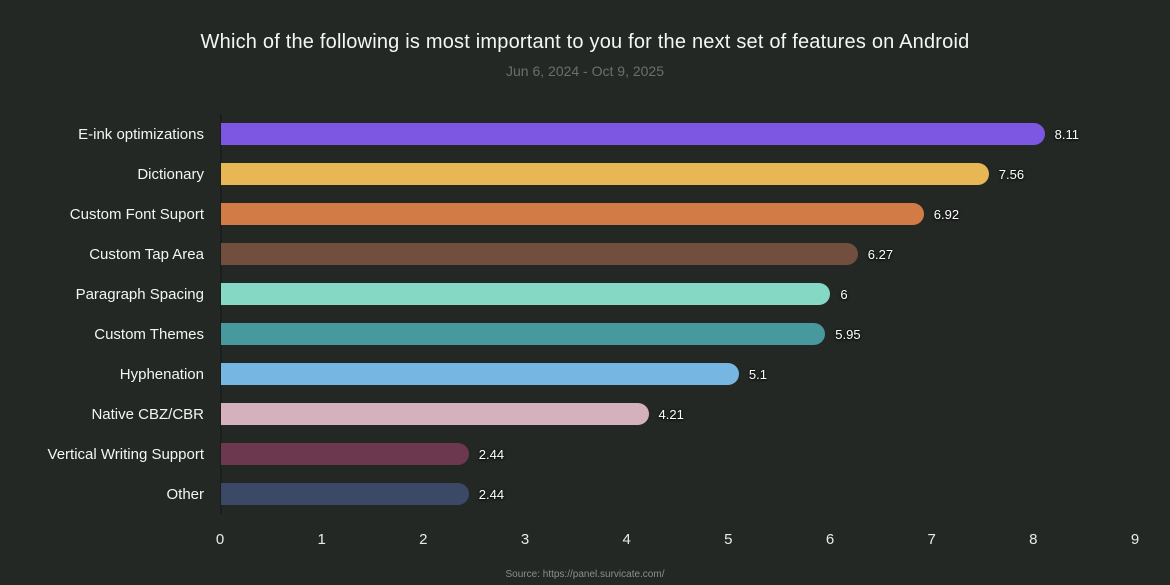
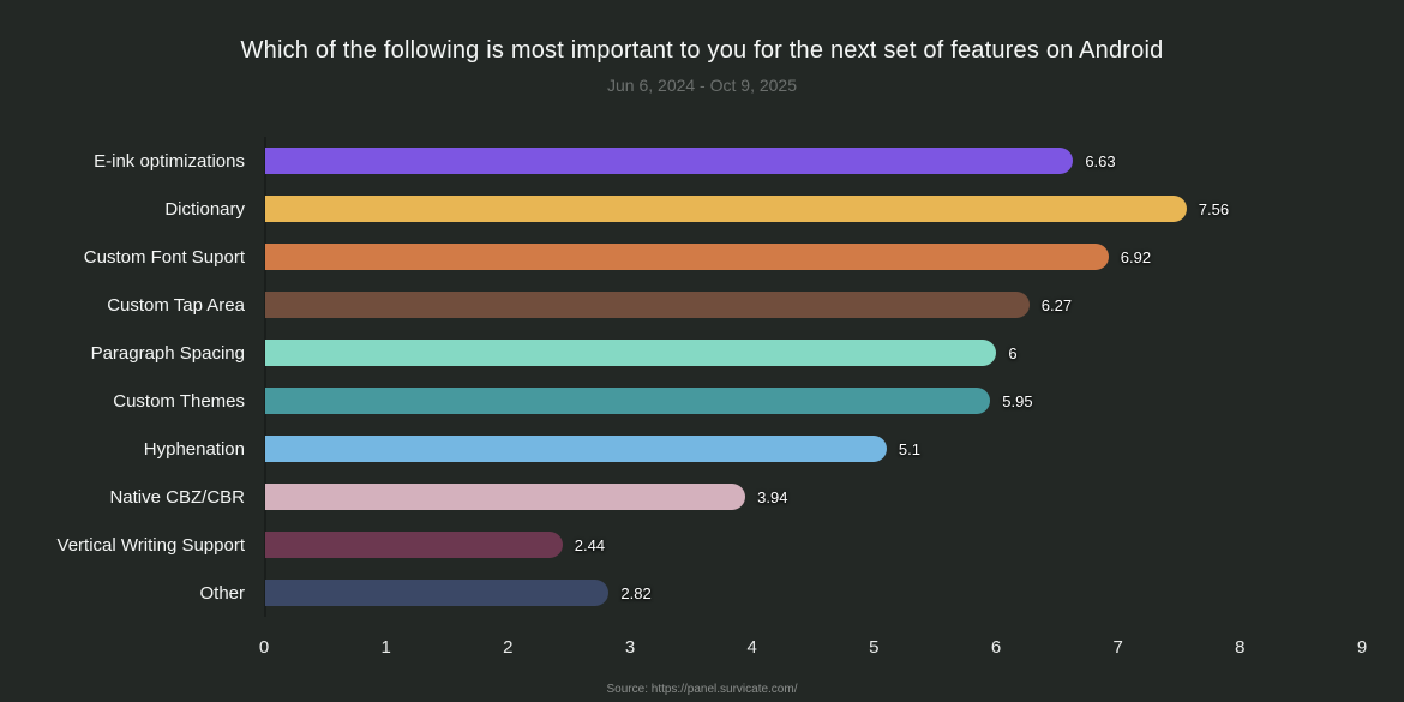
E-ink optimizations: 8.11 -> 6.63
Native CBZ/CBR: 4.21 -> 3.94
Other: 2.44 -> 2.82
